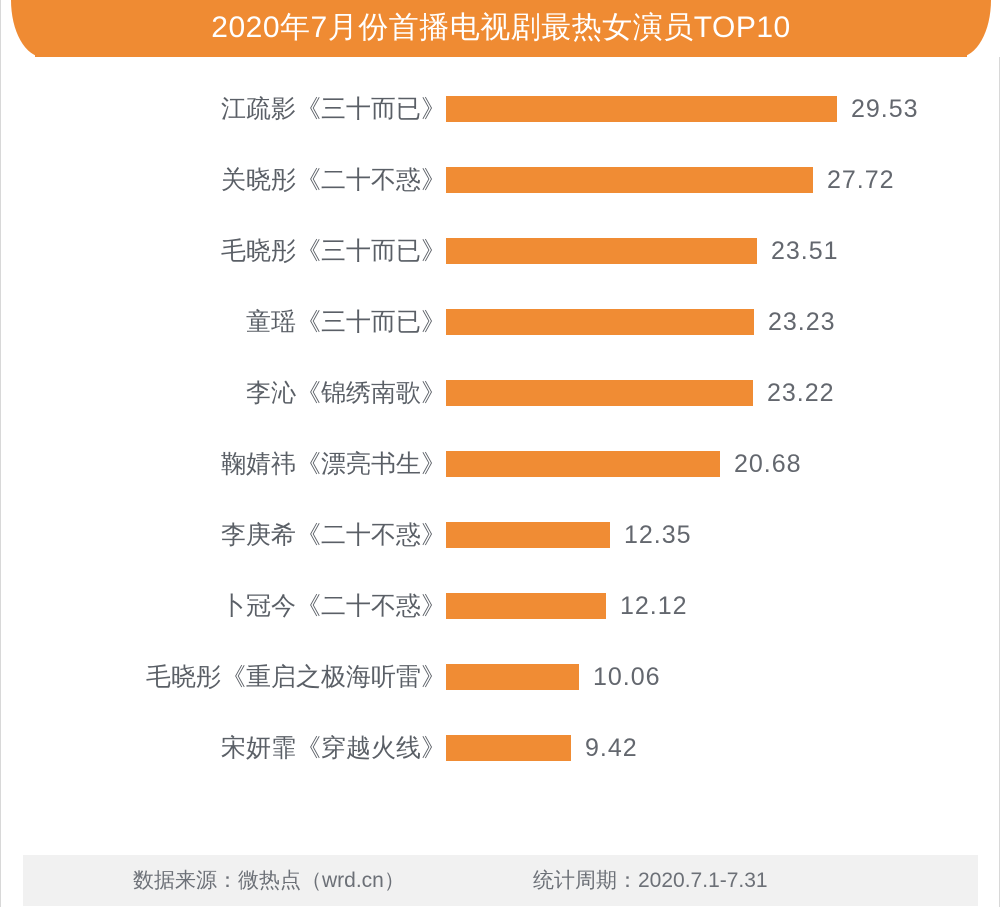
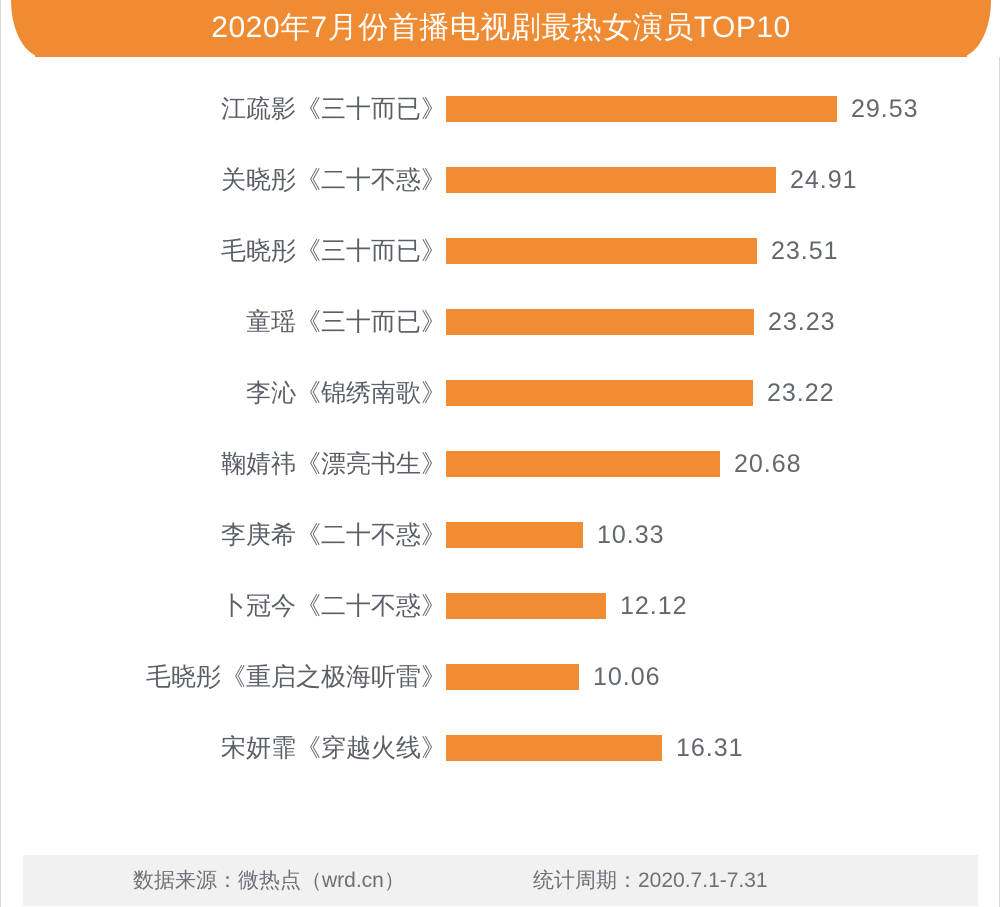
关晓彤《二十不惑》: 27.72 -> 24.91
李庚希《二十不惑》: 12.35 -> 10.33
宋妍霏《穿越火线》: 9.42 -> 16.31
